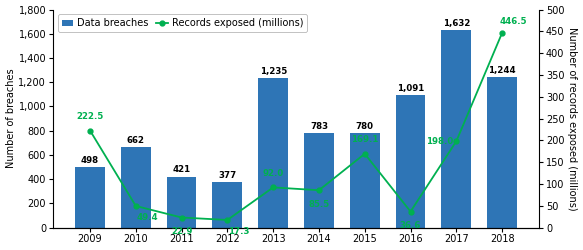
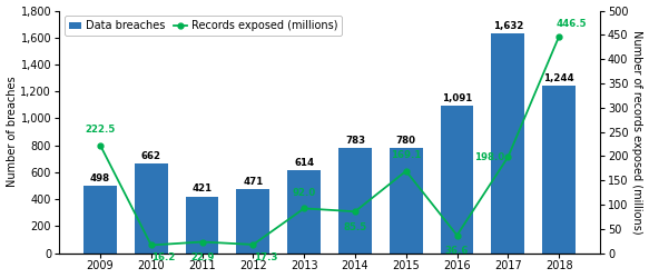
Records exposed (millions)/2010: 49.4 -> 16.2
Data breaches/2012: 377 -> 471
Data breaches/2013: 1,235 -> 614
